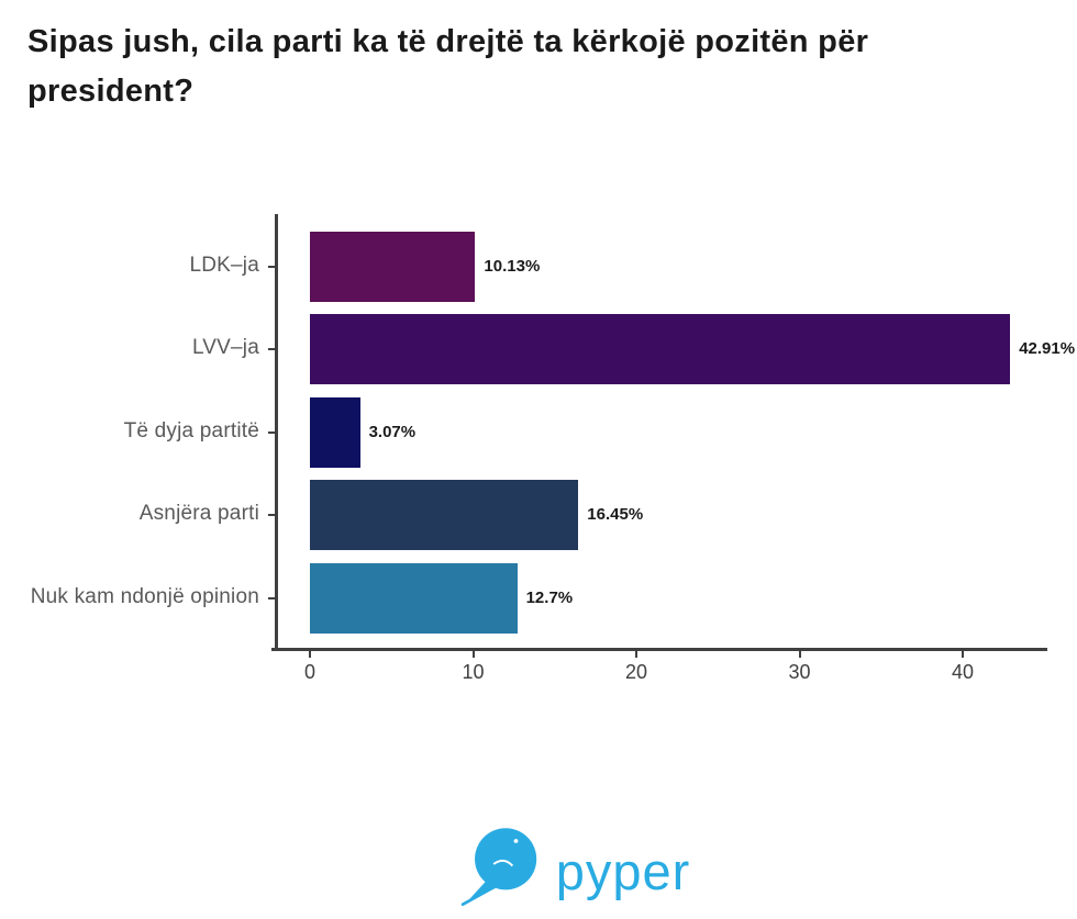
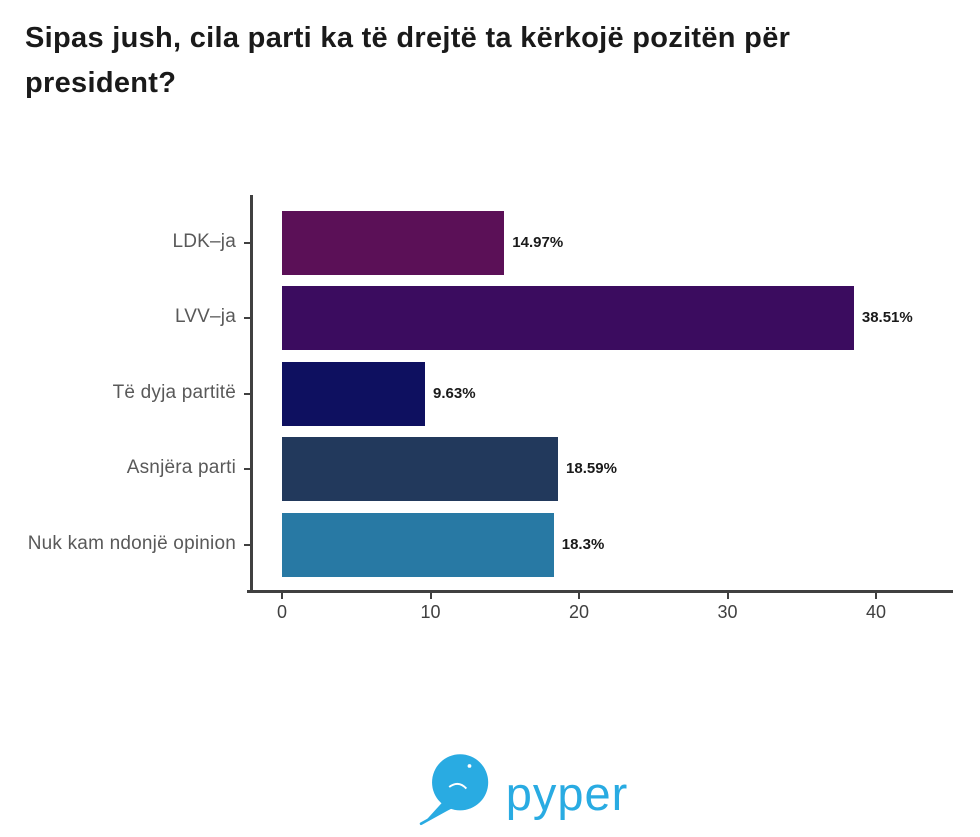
LDK–ja: 10.13% -> 14.97%
LVV–ja: 42.91% -> 38.51%
Të dyja partitë: 3.07% -> 9.63%
Asnjëra parti: 16.45% -> 18.59%
Nuk kam ndonjë opinion: 12.7% -> 18.3%
